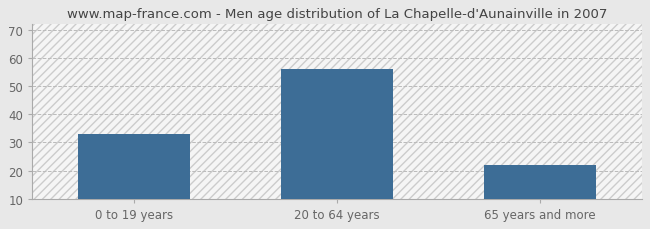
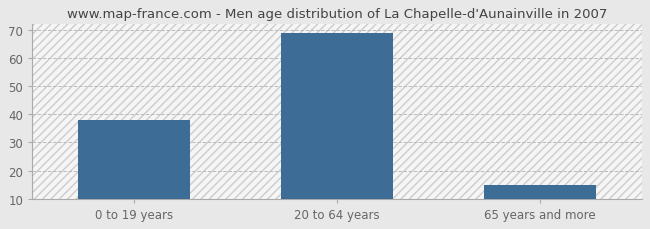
0 to 19 years: 33 -> 38
20 to 64 years: 56 -> 69
65 years and more: 22 -> 15
